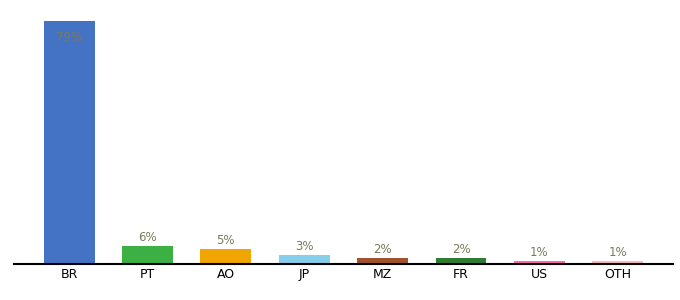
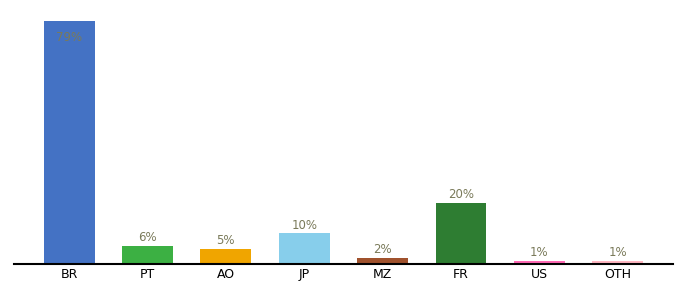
JP: 3% -> 10%
FR: 2% -> 20%
